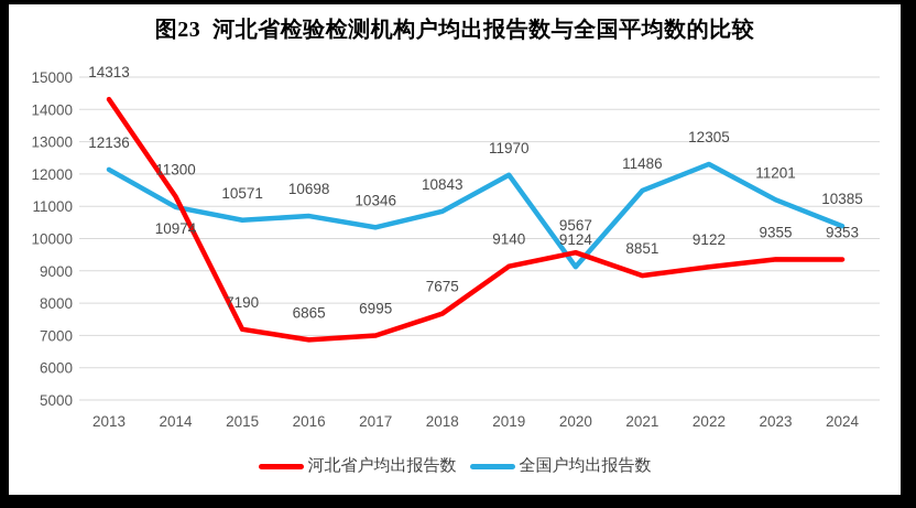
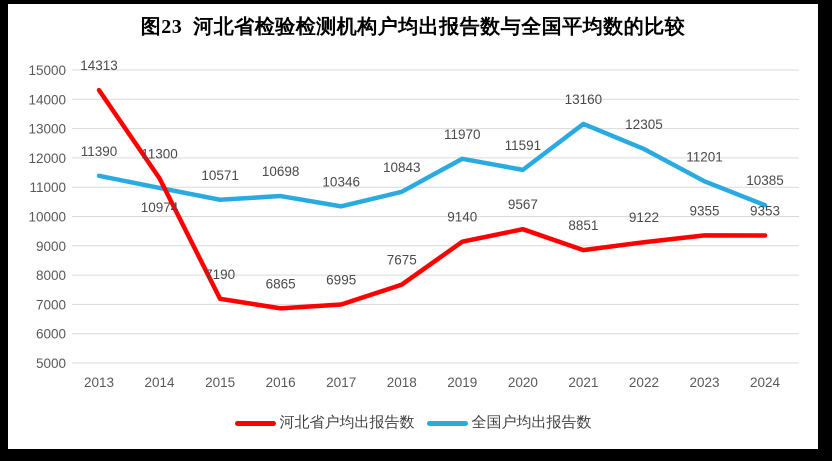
全国户均出报告数/2013: 12136 -> 11390
全国户均出报告数/2020: 9124 -> 11591
全国户均出报告数/2021: 11486 -> 13160
